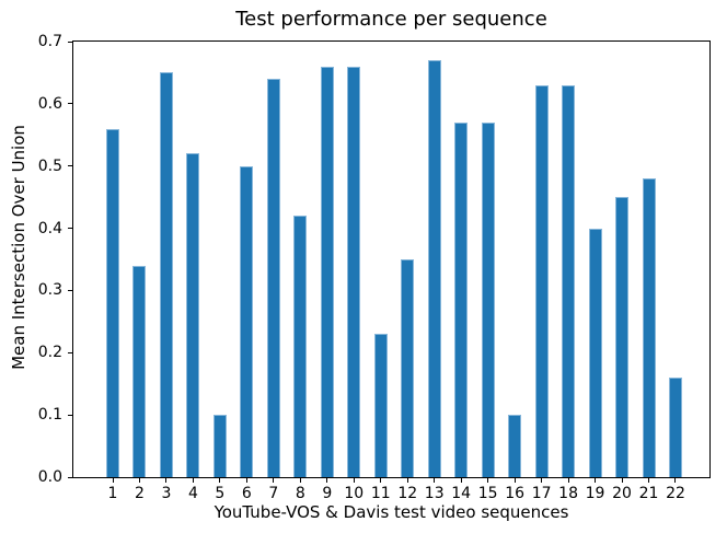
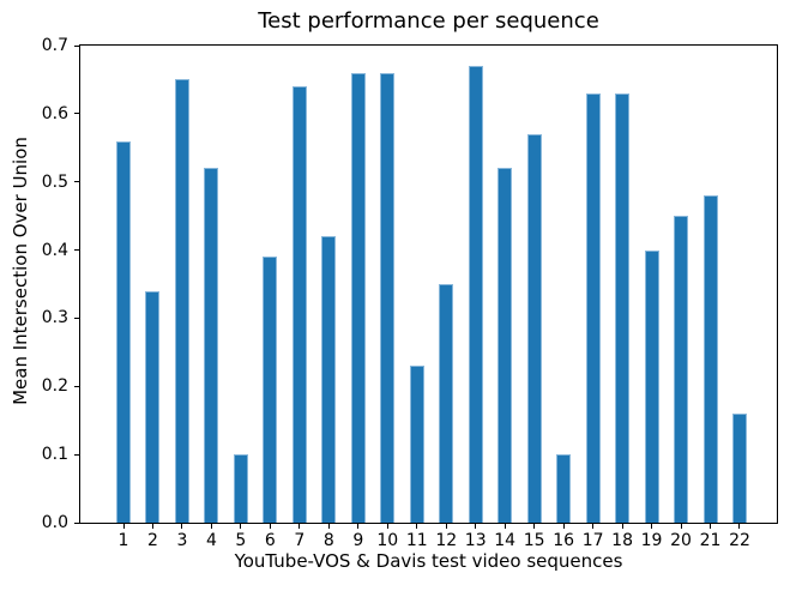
6: 0.50 -> 0.39
14: 0.57 -> 0.52
